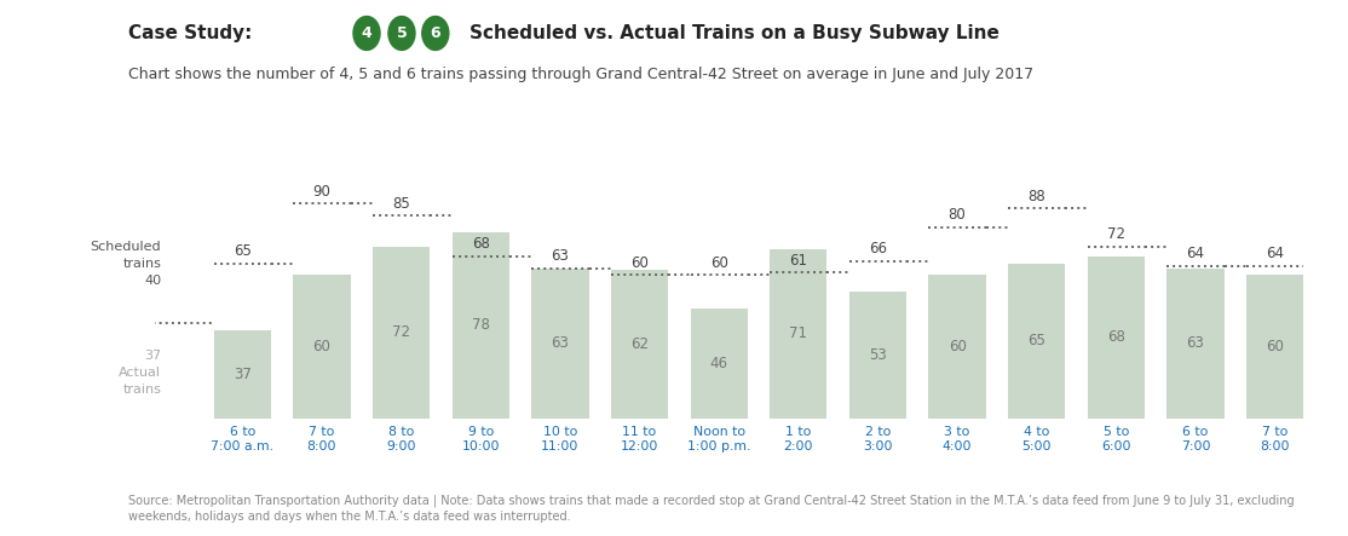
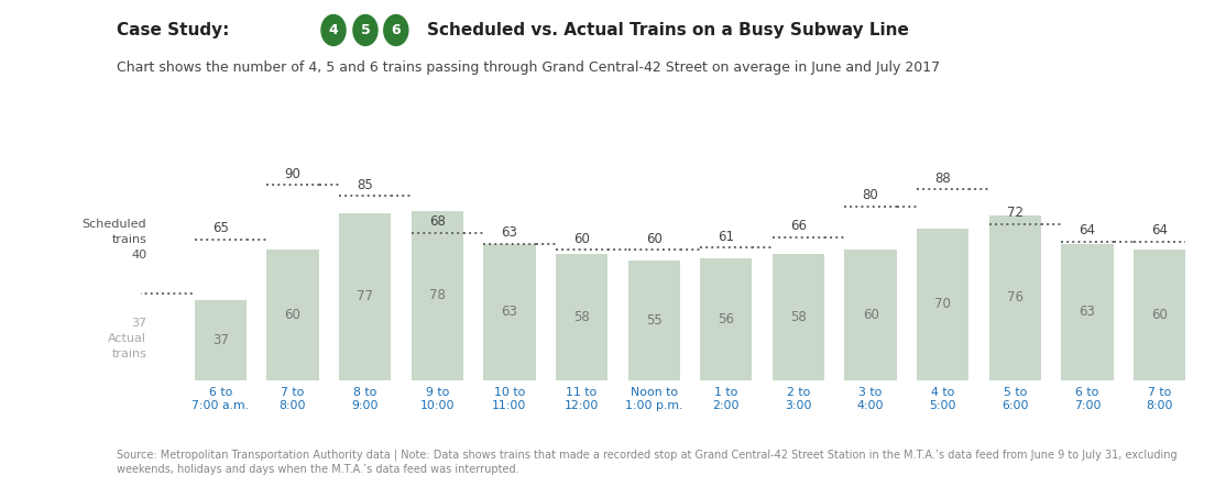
8 to 9:00: 72 -> 77
11 to 12:00: 62 -> 58
Noon to 1:00 p.m.: 46 -> 55
1 to 2:00: 71 -> 56
2 to 3:00: 53 -> 58
4 to 5:00: 65 -> 70
5 to 6:00: 68 -> 76
